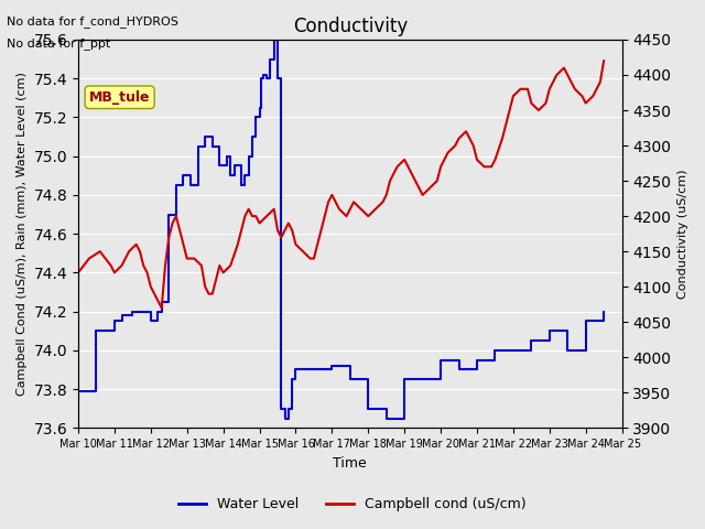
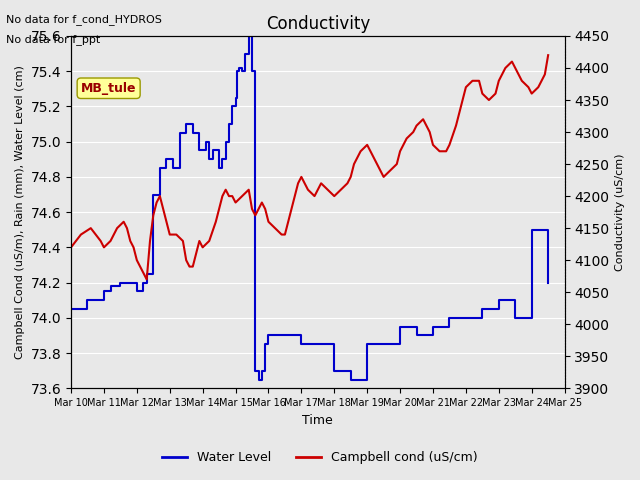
Water Level/Mar 10: 73.79 -> 74.05
Water Level/Mar 17: 73.92 -> 73.85
Water Level/Mar 24: 74.15 -> 74.50
